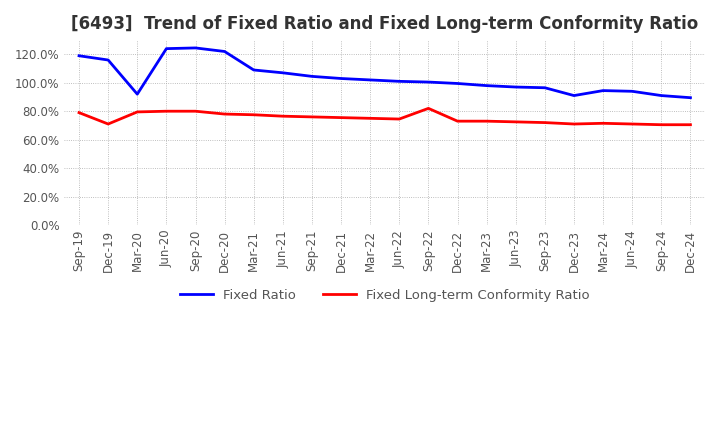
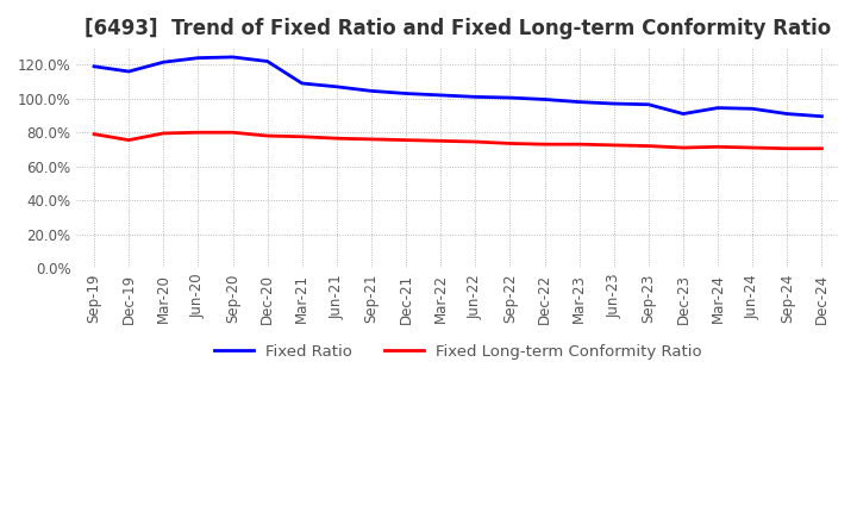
Fixed Long-term Conformity Ratio/Dec-19: 71% -> 76%
Fixed Ratio/Mar-20: 92% -> 122%
Fixed Long-term Conformity Ratio/Sep-22: 82% -> 74%
